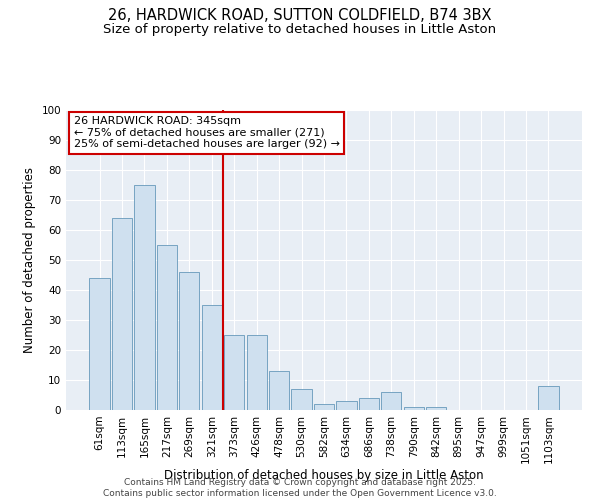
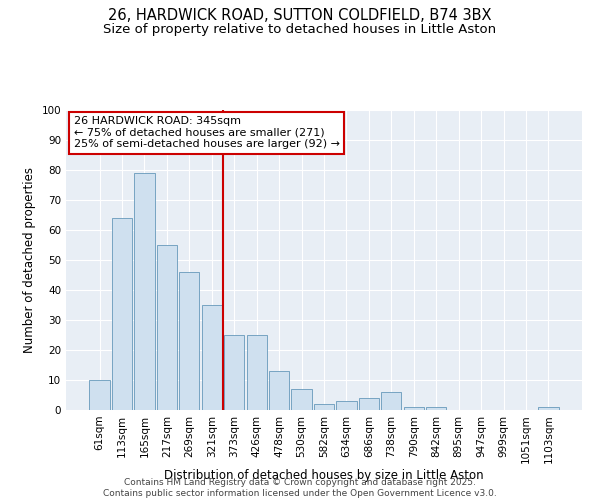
61sqm: 44 -> 10
165sqm: 75 -> 79
1103sqm: 8 -> 1
